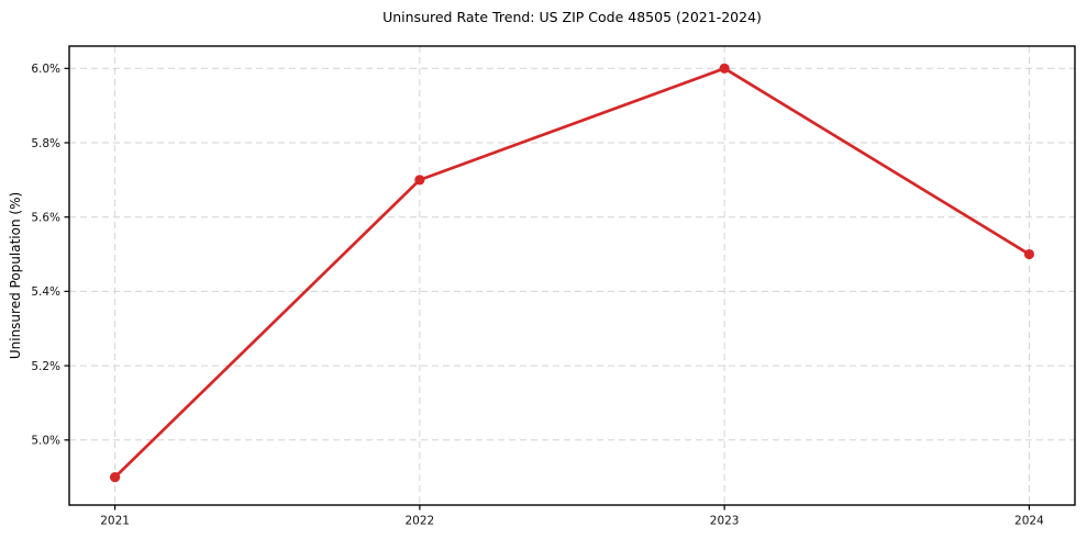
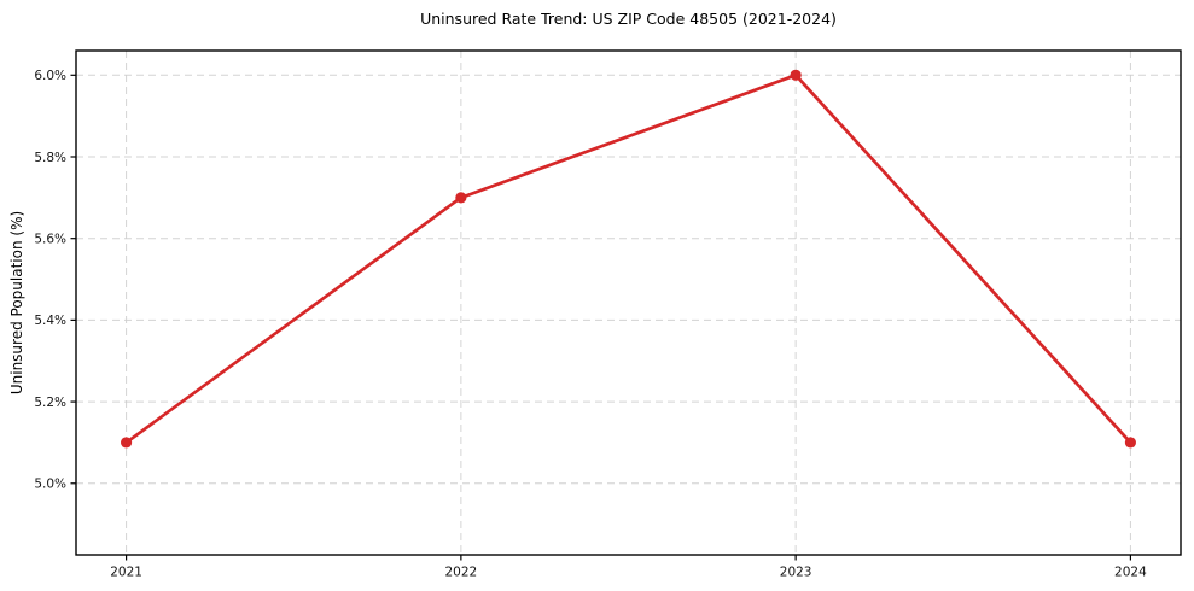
2021: 4.9% -> 5.1%
2024: 5.5% -> 5.1%
